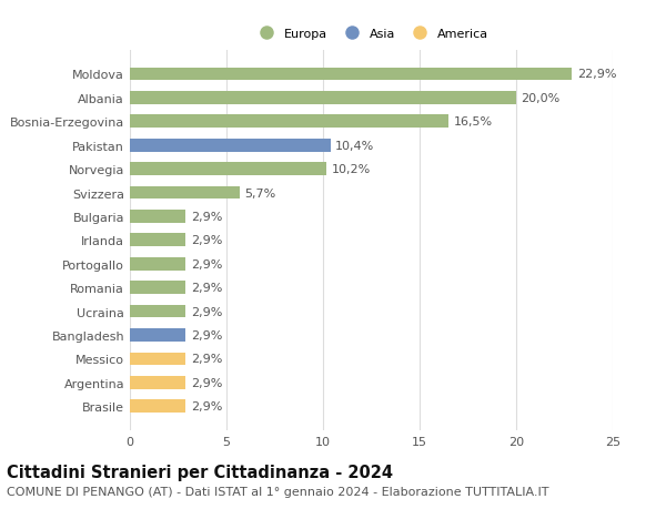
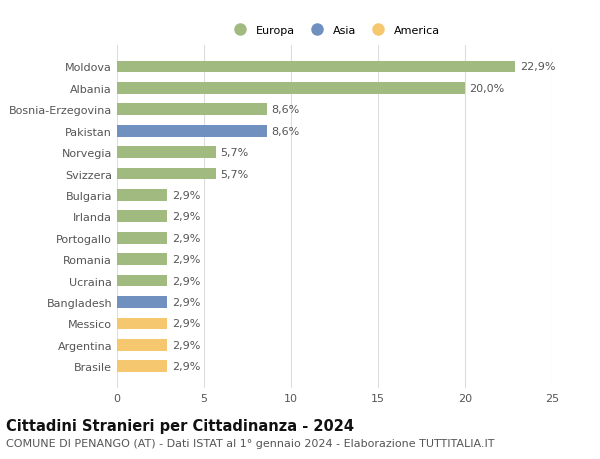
Bosnia-Erzegovina: 16,5% -> 8,6%
Pakistan: 10,4% -> 8,6%
Norvegia: 10,2% -> 5,7%
